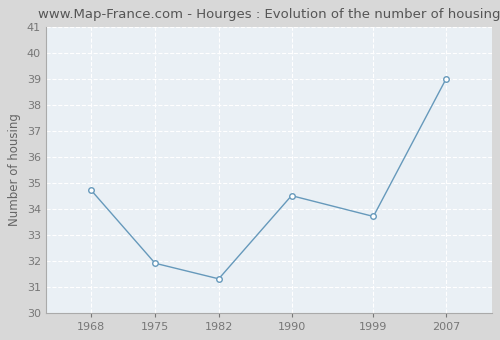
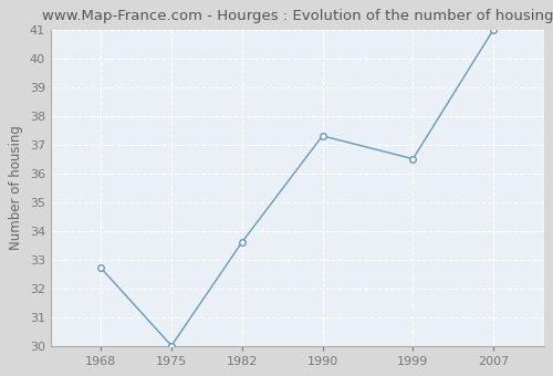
1968: 34.7 -> 32.7
1975: 31.9 -> 30.0
1982: 31.3 -> 33.6
1990: 34.5 -> 37.3
1999: 33.7 -> 36.5
2007: 39.0 -> 41.0
